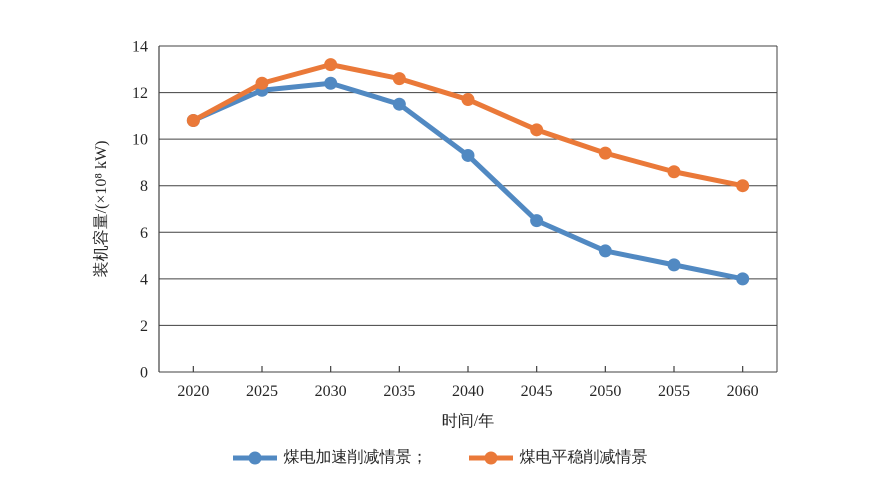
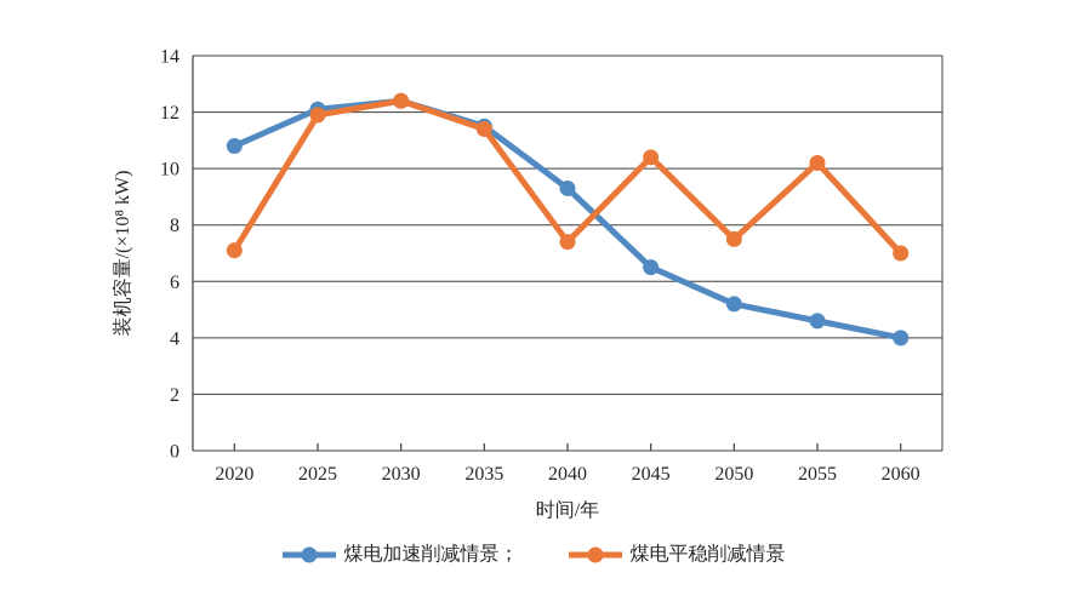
煤电平稳削减情景/2020: 10.8 -> 7.1
煤电平稳削减情景/2025: 12.4 -> 11.9
煤电平稳削减情景/2030: 13.2 -> 12.4
煤电平稳削减情景/2035: 12.6 -> 11.4
煤电平稳削减情景/2040: 11.7 -> 7.4
煤电平稳削减情景/2050: 9.4 -> 7.5
煤电平稳削减情景/2055: 8.6 -> 10.2
煤电平稳削减情景/2060: 8.0 -> 7.0
